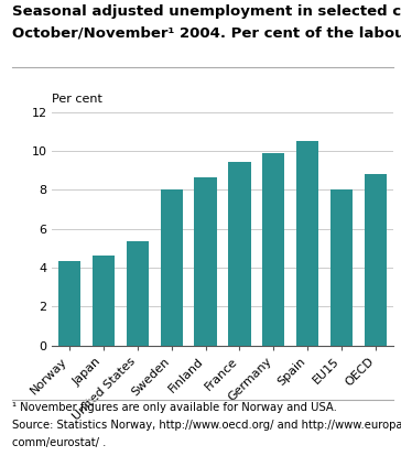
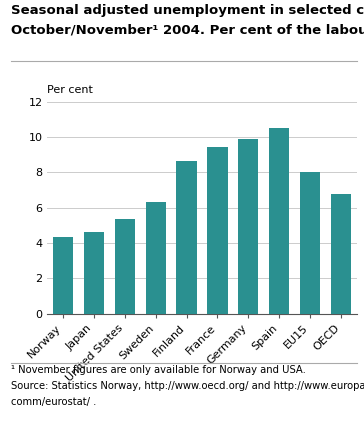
Sweden: 8.0 -> 6.3
OECD: 8.8 -> 6.8
